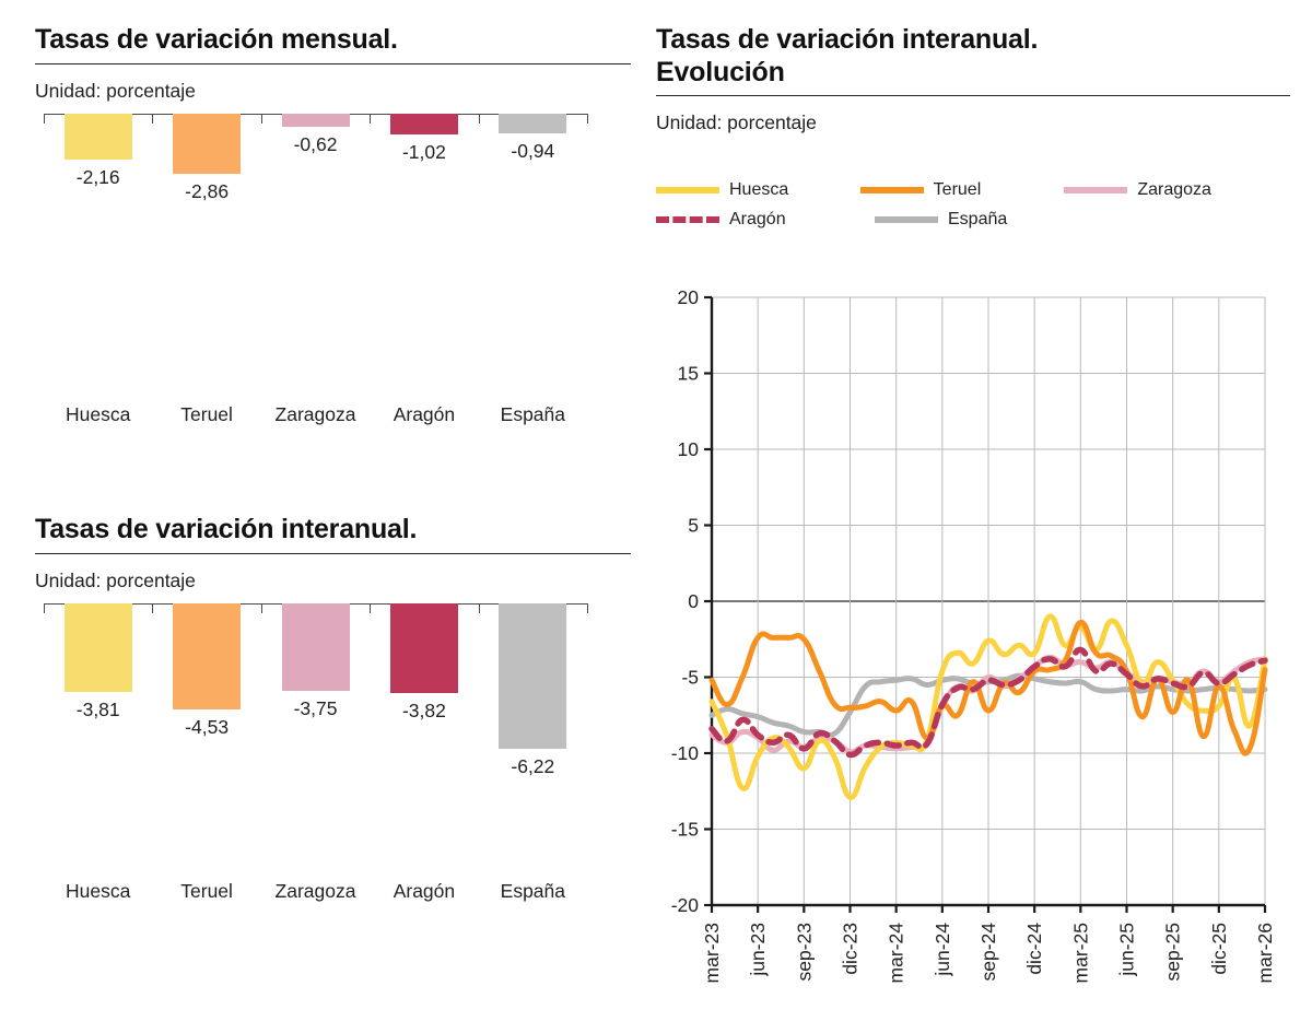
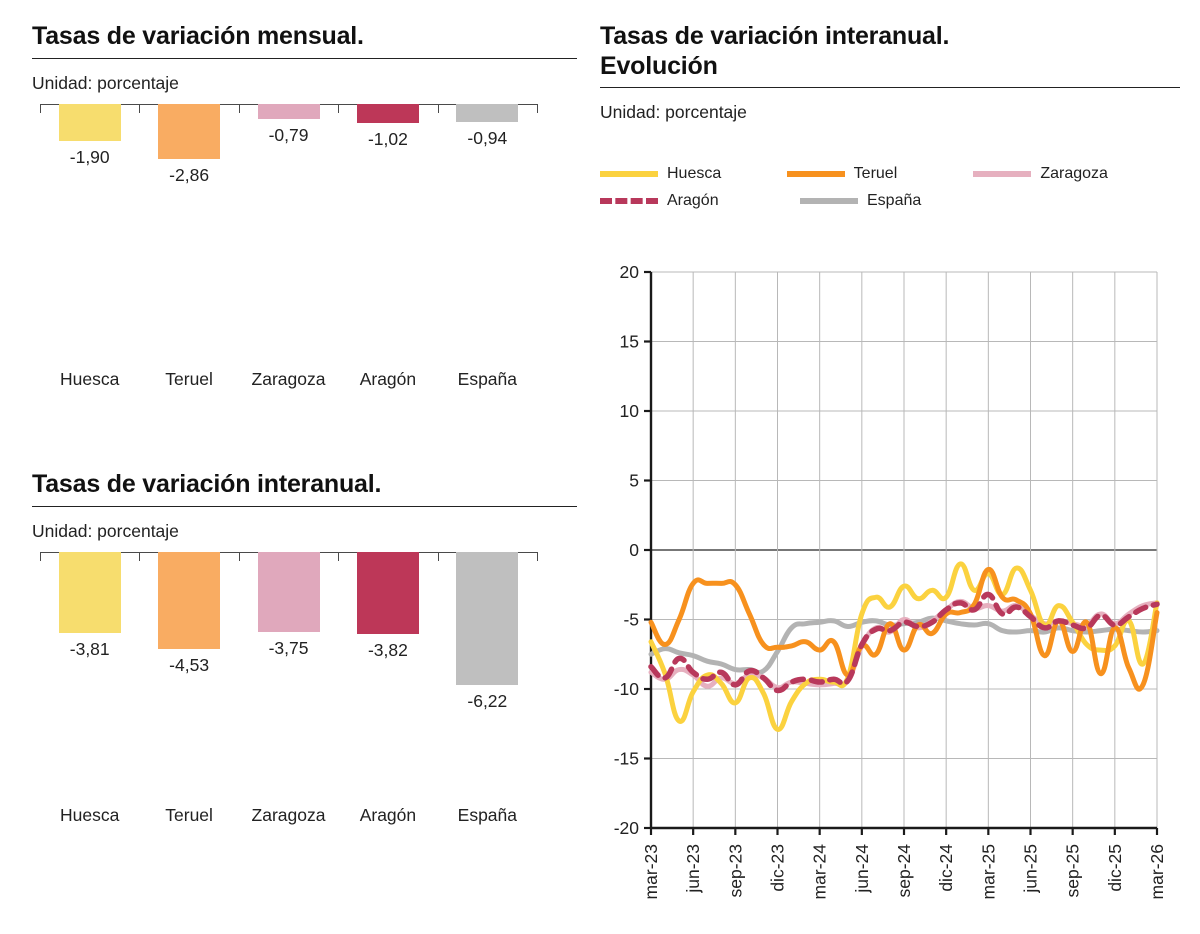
Tasas de variación mensual./Huesca: -2,16 -> -1,90
Tasas de variación mensual./Zaragoza: -0,62 -> -0,79
